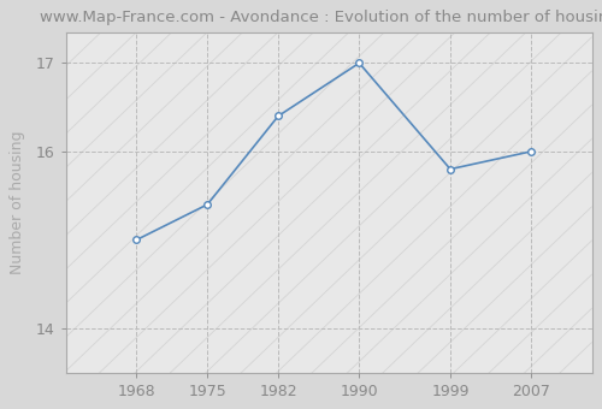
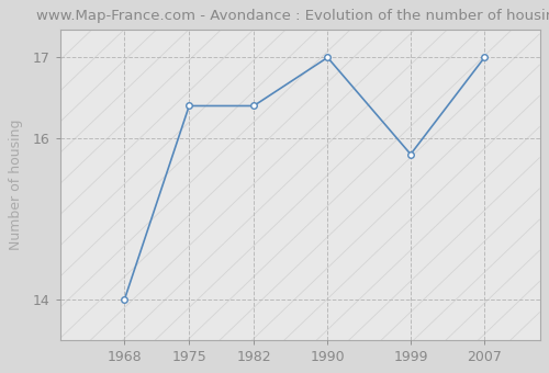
1968: 15.0 -> 14.0
1975: 15.4 -> 16.4
2007: 16.0 -> 17.0
